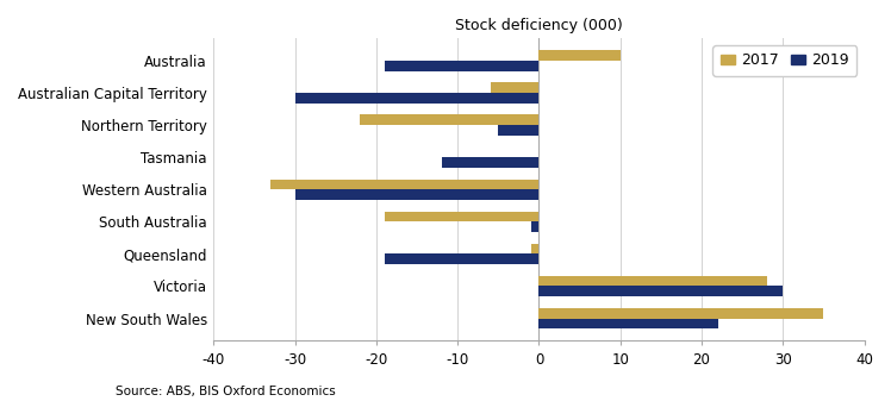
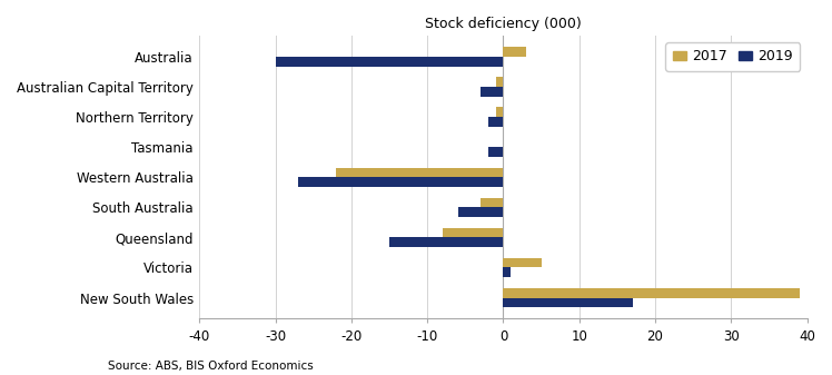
2017/Australia: 10 -> 3
2019/Australia: -19 -> -30
2017/Australian Capital Territory: -6 -> -1
2019/Australian Capital Territory: -30 -> -3
2017/Northern Territory: -22 -> -1
2019/Northern Territory: -5 -> -2
2019/Tasmania: -12 -> -2
2017/Western Australia: -33 -> -22
2019/Western Australia: -30 -> -27
2017/South Australia: -19 -> -3
2019/South Australia: -1 -> -6
2017/Queensland: -1 -> -8
2019/Queensland: -19 -> -15
2017/Victoria: 28 -> 5
2019/Victoria: 30 -> 1
2017/New South Wales: 35 -> 39
2019/New South Wales: 22 -> 17
